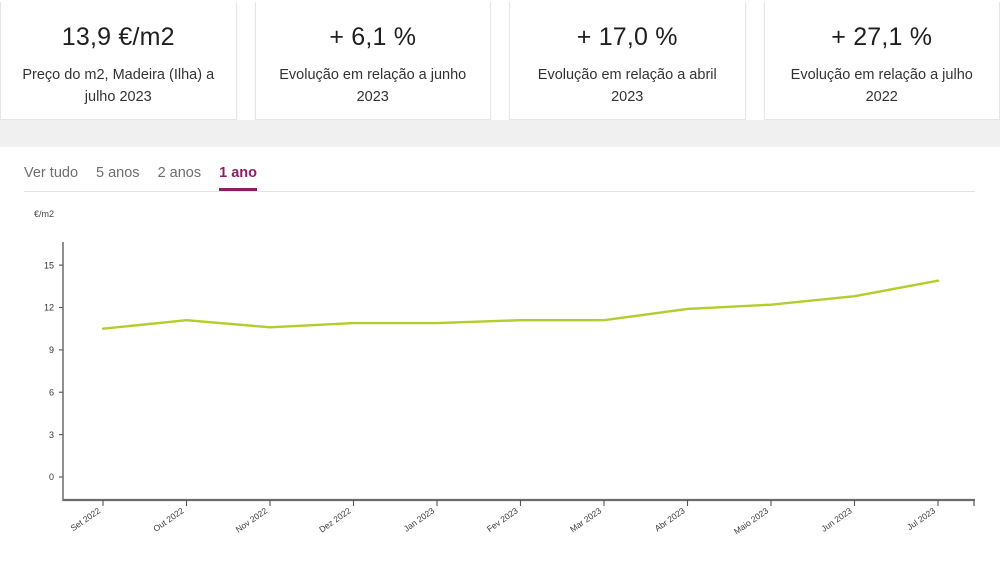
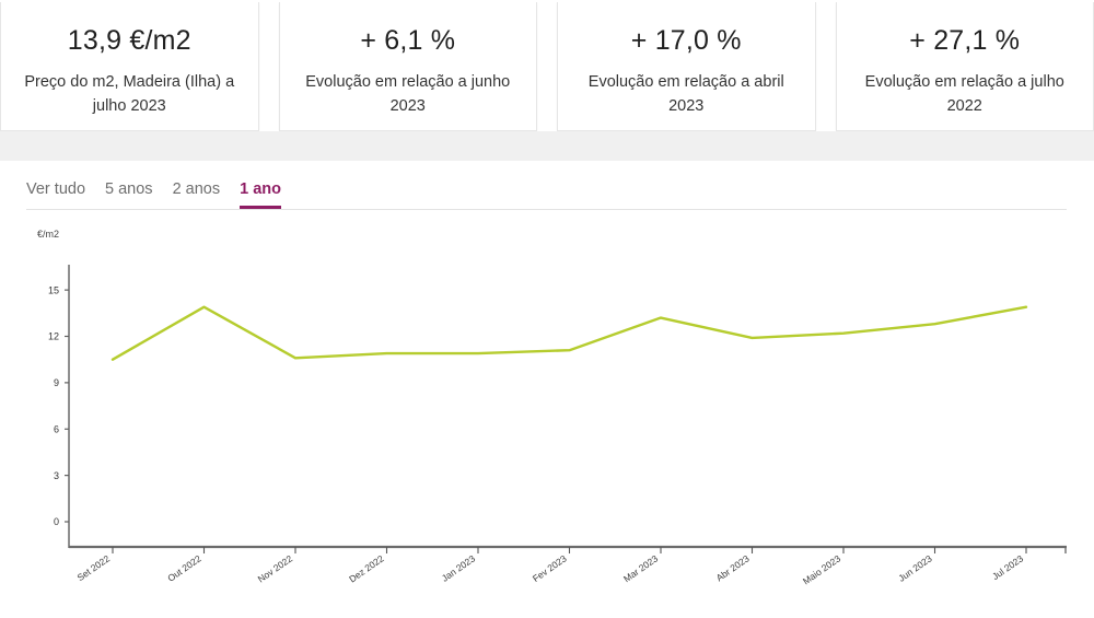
Out 2022: 11.1 -> 13.9
Mar 2023: 11.1 -> 13.2
